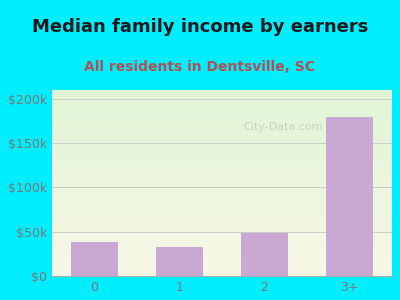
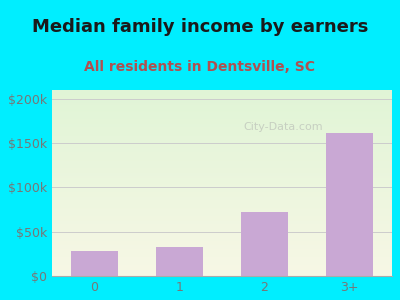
0: $38k -> $28k
2: $48k -> $72k
3+: $180k -> $162k
